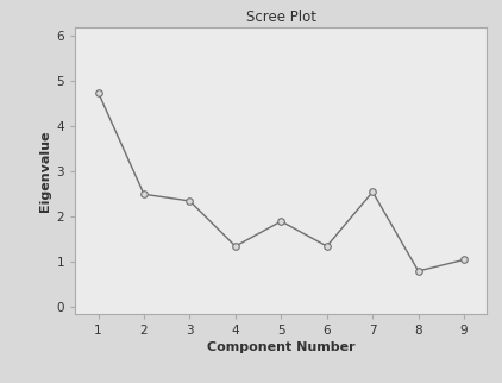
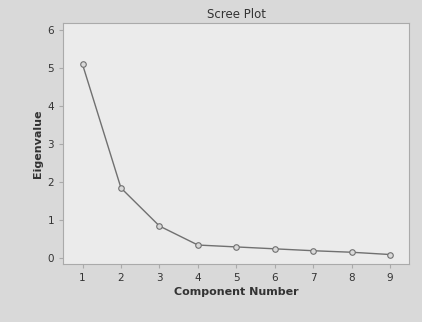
1: 4.75 -> 5.10
2: 2.50 -> 1.85
3: 2.35 -> 0.85
4: 1.35 -> 0.35
5: 1.90 -> 0.30
6: 1.35 -> 0.25
7: 2.55 -> 0.20
8: 0.80 -> 0.16
9: 1.05 -> 0.10
